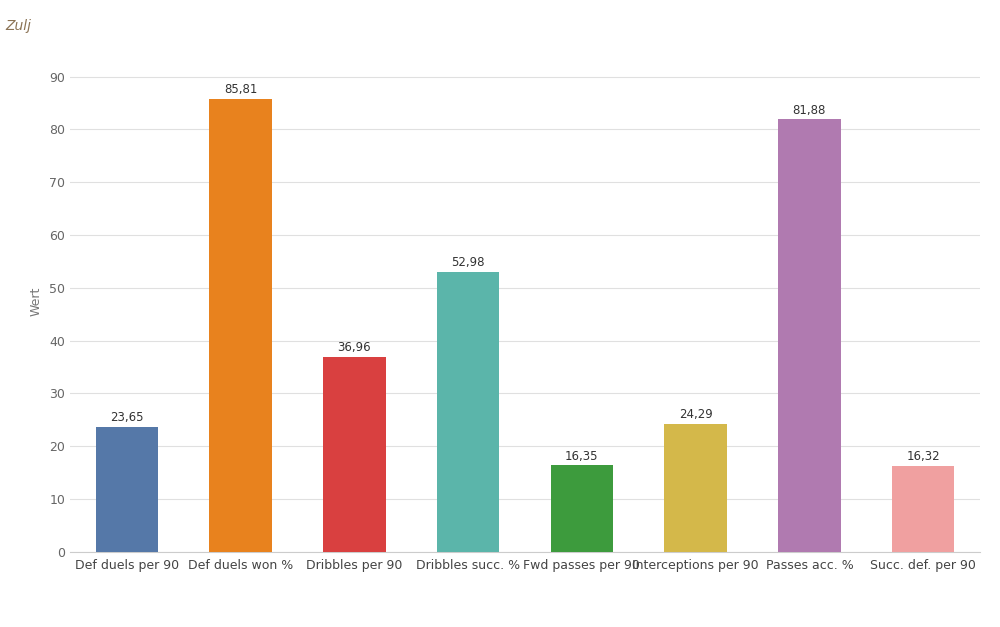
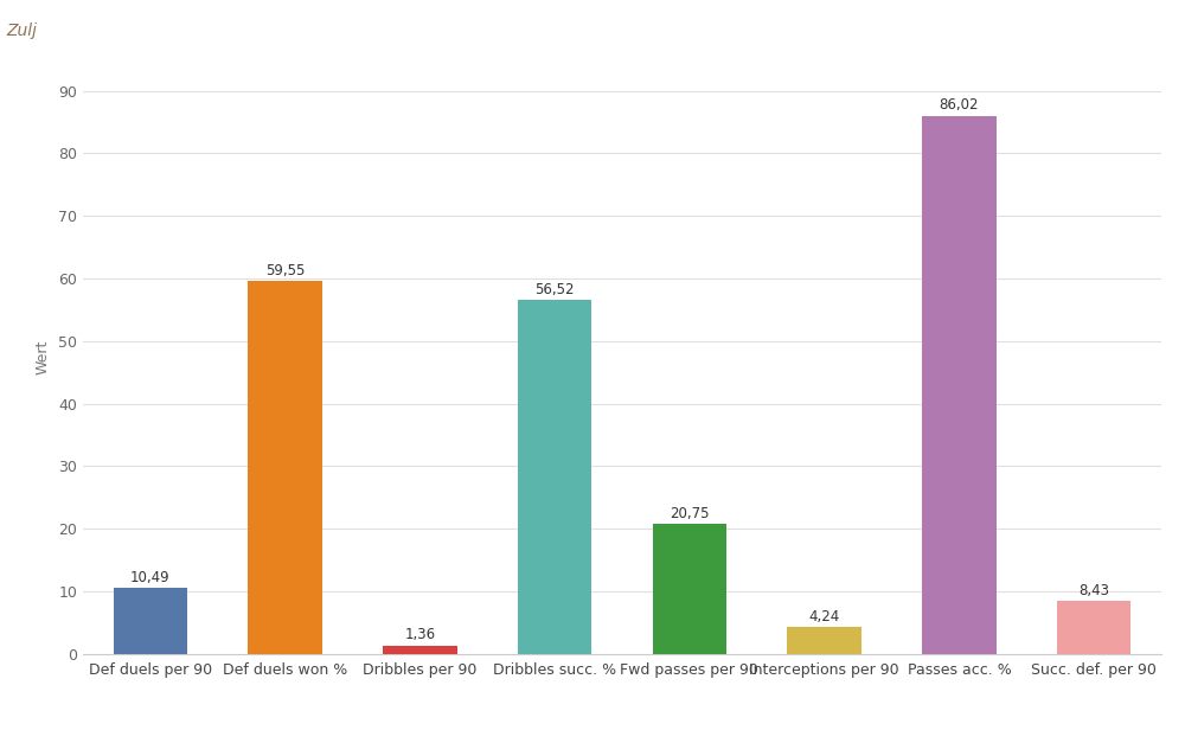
Def duels per 90: 23,65 -> 10,49
Def duels won %: 85,81 -> 59,55
Dribbles per 90: 36,96 -> 1,36
Dribbles succ. %: 52,98 -> 56,52
Fwd passes per 90: 16,35 -> 20,75
Interceptions per 90: 24,29 -> 4,24
Passes acc. %: 81,88 -> 86,02
Succ. def. per 90: 16,32 -> 8,43
